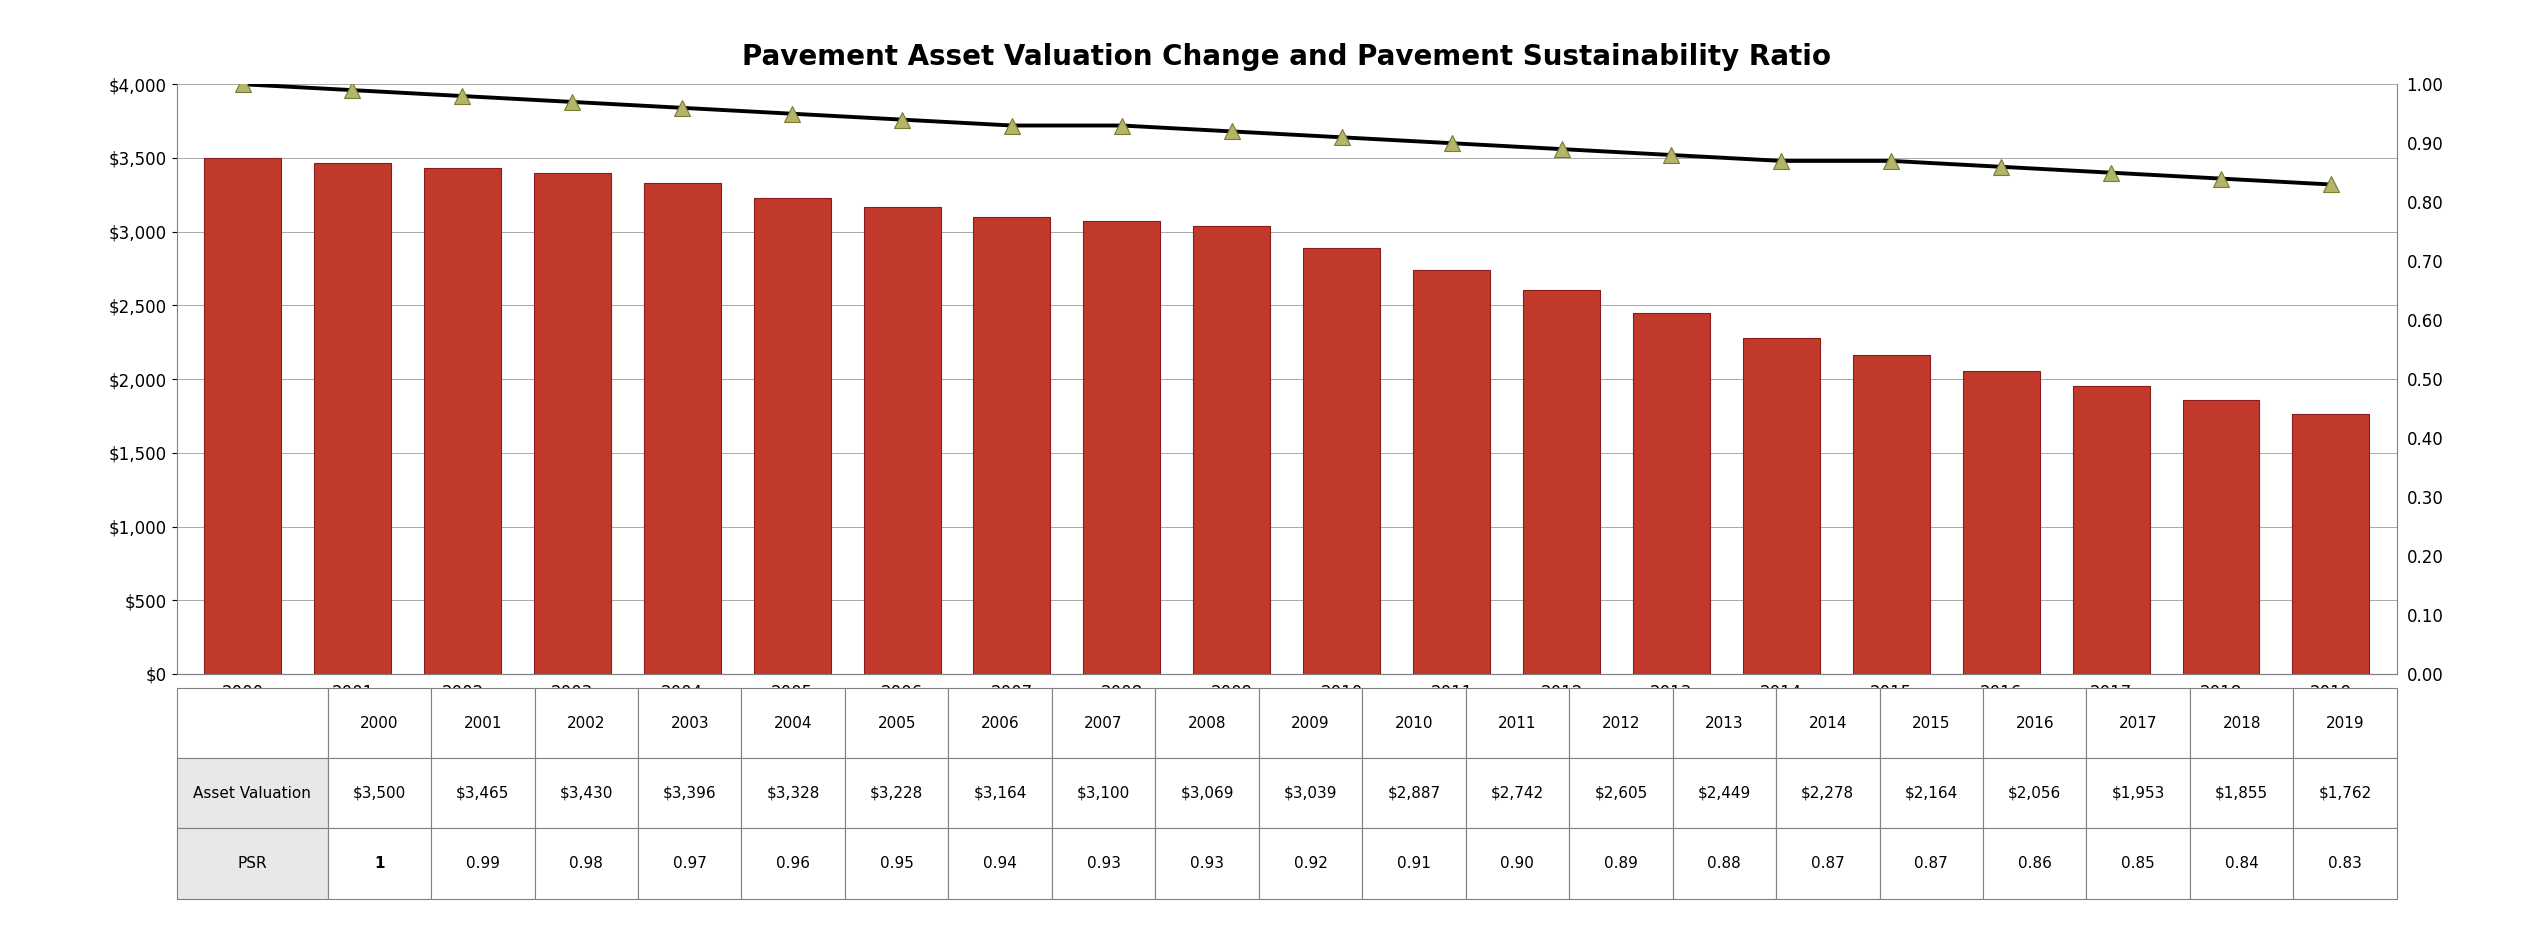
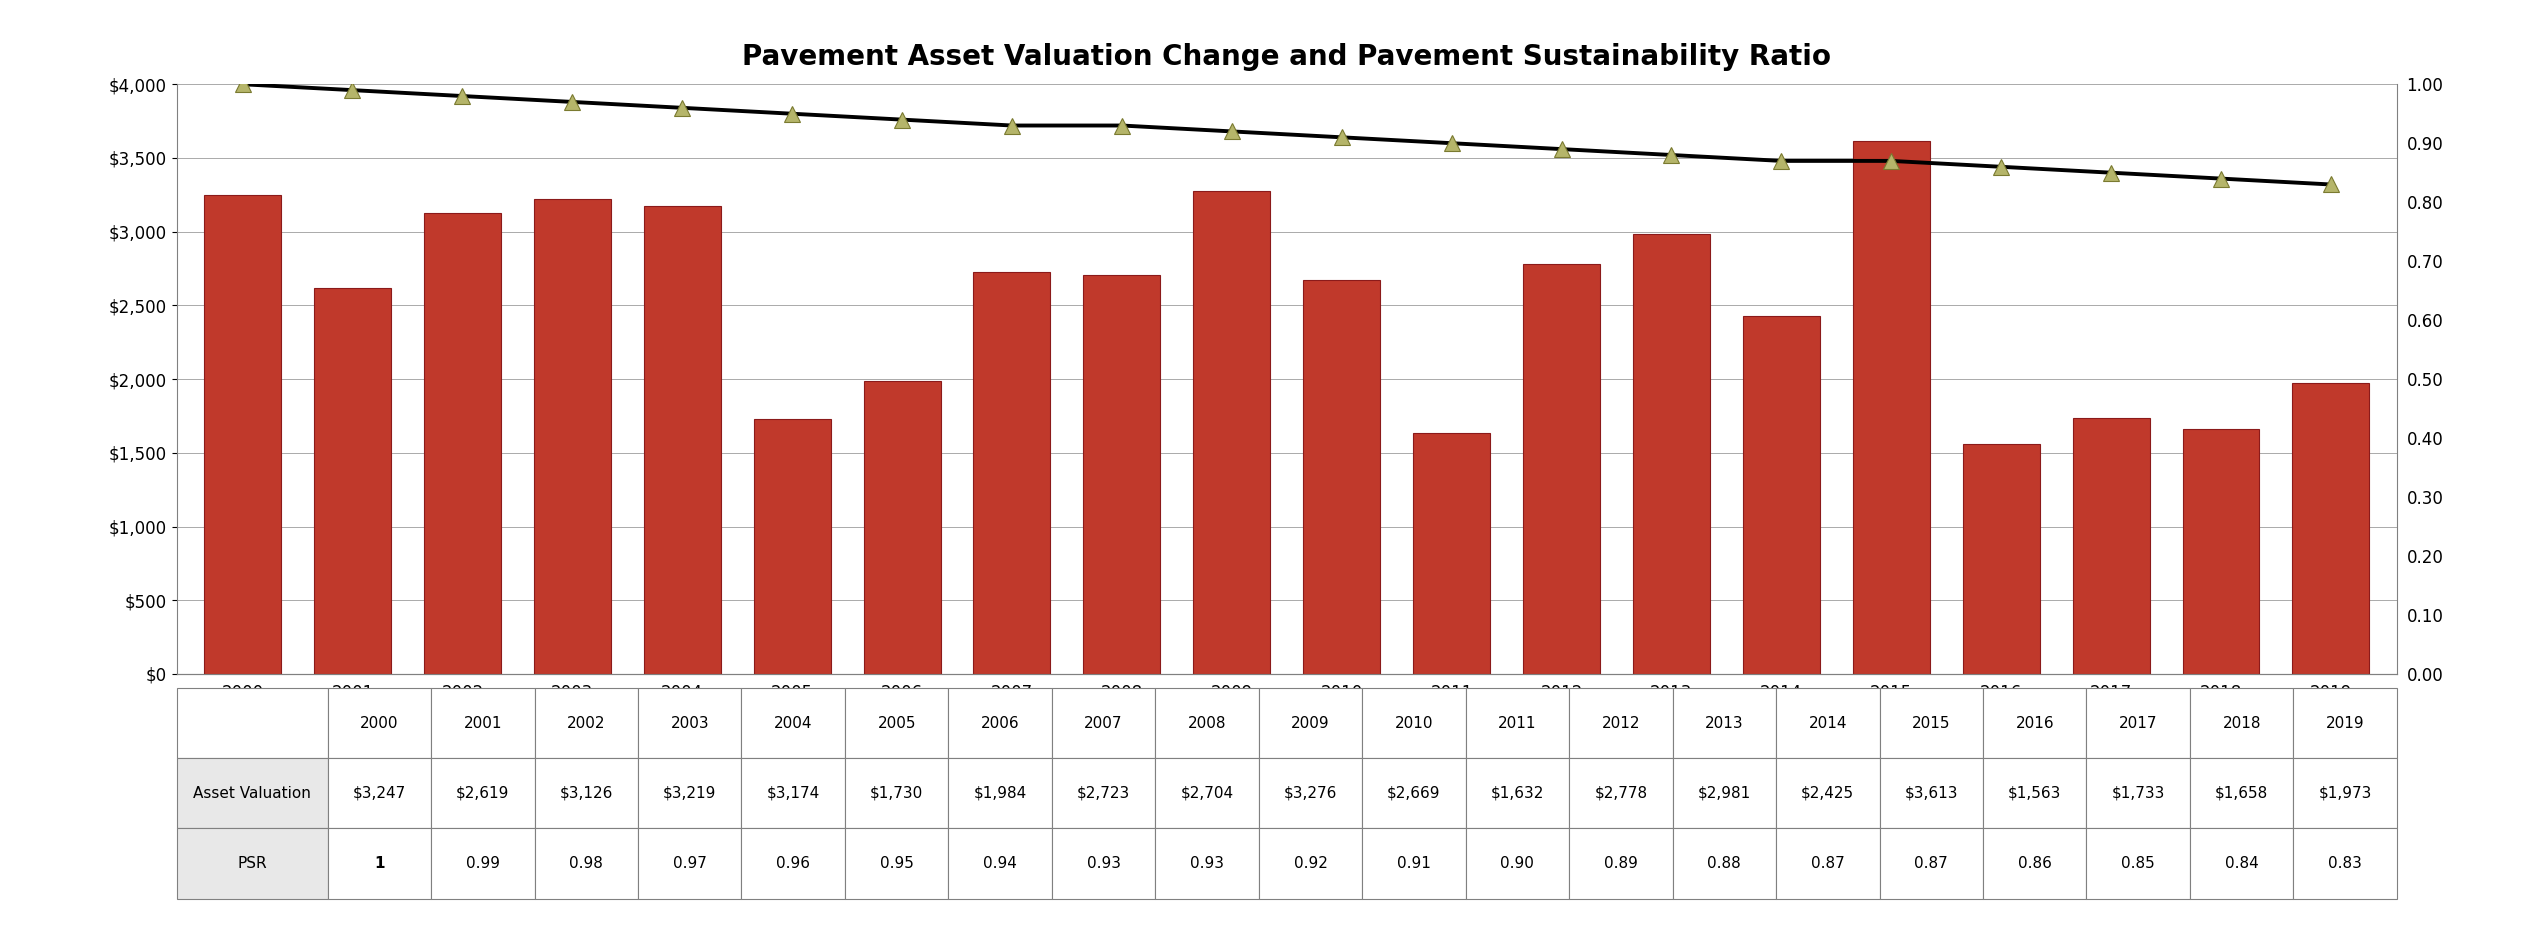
Asset Valuation/2000: $3,500 -> $3,247
Asset Valuation/2001: $3,465 -> $2,619
Asset Valuation/2002: $3,430 -> $3,126
Asset Valuation/2003: $3,396 -> $3,219
Asset Valuation/2004: $3,328 -> $3,174
Asset Valuation/2005: $3,228 -> $1,730
Asset Valuation/2006: $3,164 -> $1,984
Asset Valuation/2007: $3,100 -> $2,723
Asset Valuation/2008: $3,069 -> $2,704
Asset Valuation/2009: $3,039 -> $3,276
Asset Valuation/2010: $2,887 -> $2,669
Asset Valuation/2011: $2,742 -> $1,632
Asset Valuation/2012: $2,605 -> $2,778
Asset Valuation/2013: $2,449 -> $2,981
Asset Valuation/2014: $2,278 -> $2,425
Asset Valuation/2015: $2,164 -> $3,613
Asset Valuation/2016: $2,056 -> $1,563
Asset Valuation/2017: $1,953 -> $1,733
Asset Valuation/2018: $1,855 -> $1,658
Asset Valuation/2019: $1,762 -> $1,973
